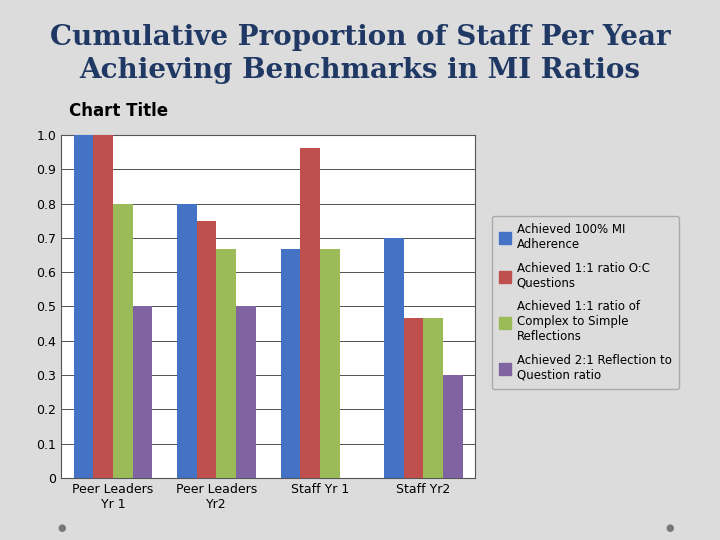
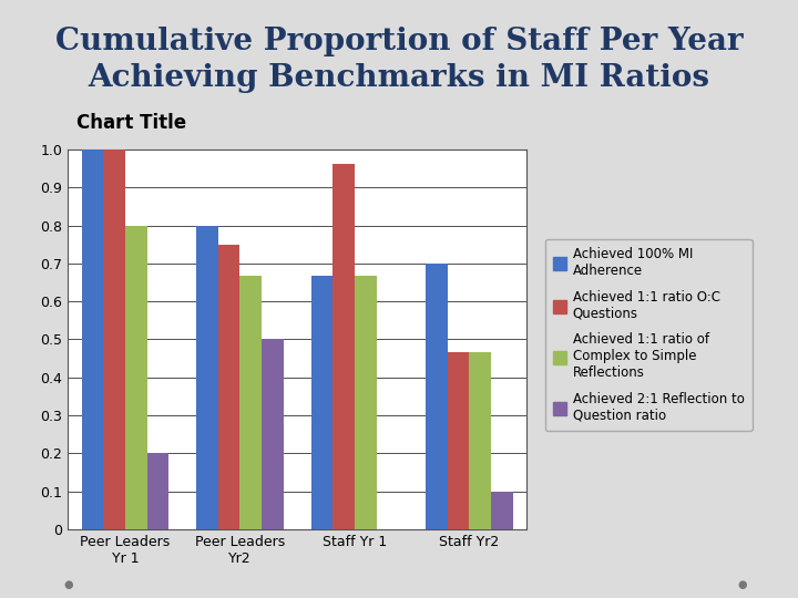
Achieved 2:1 Reflection to Question ratio/Peer Leaders Yr 1: 0.5 -> 0.2
Achieved 2:1 Reflection to Question ratio/Staff Yr2: 0.3 -> 0.1
